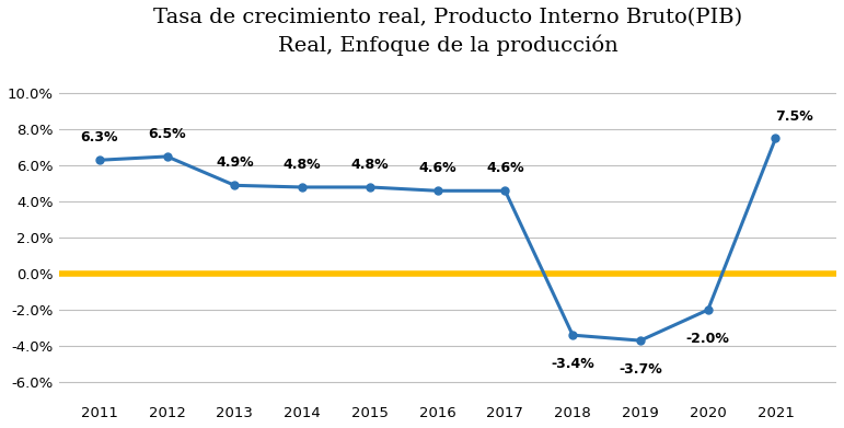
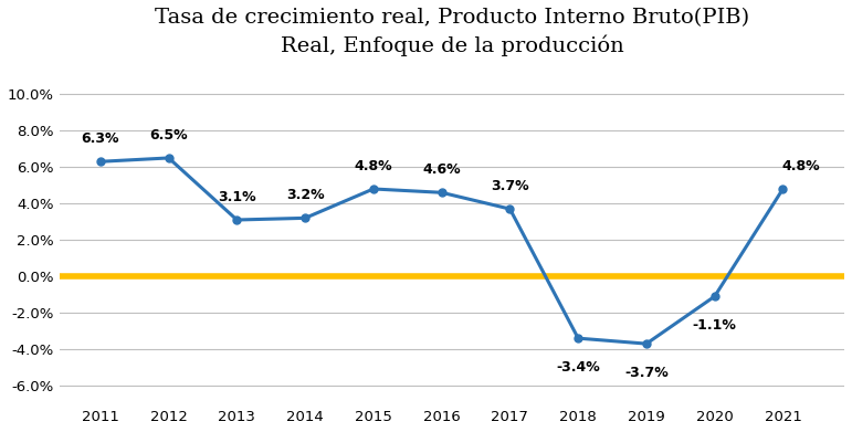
2013: 4.9% -> 3.1%
2014: 4.8% -> 3.2%
2017: 4.6% -> 3.7%
2020: -2.0% -> -1.1%
2021: 7.5% -> 4.8%
